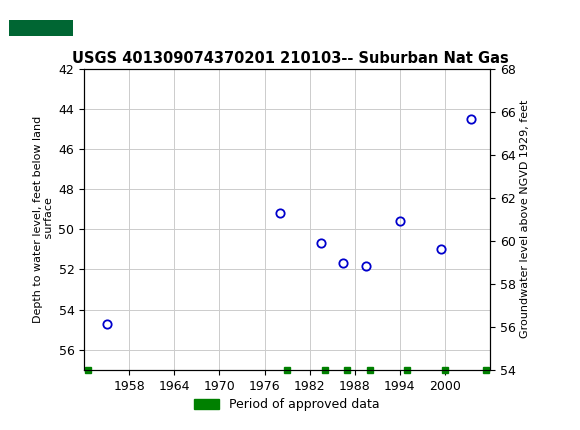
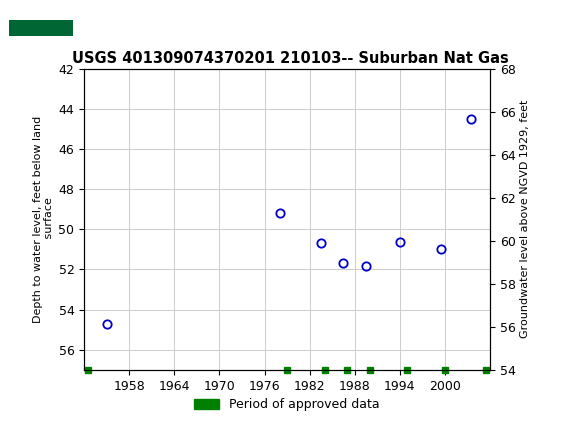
1994: 49.60 -> 50.65
